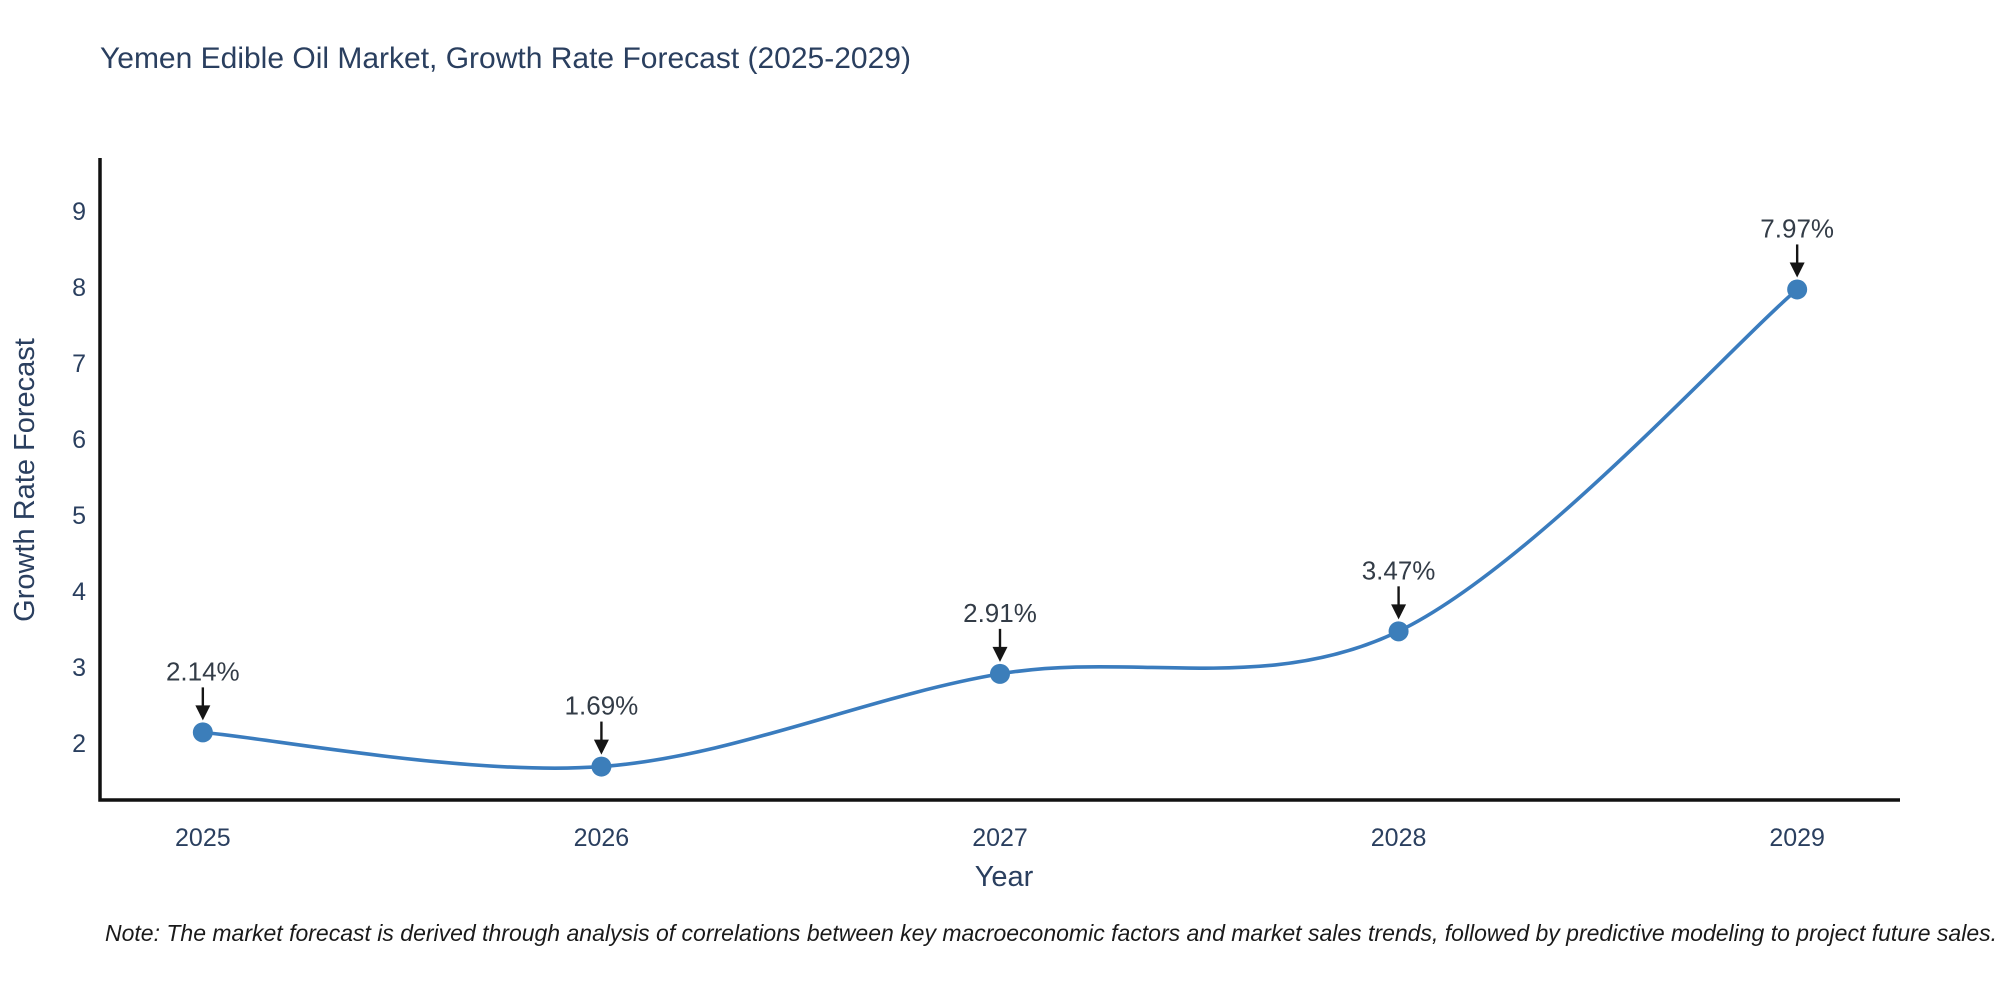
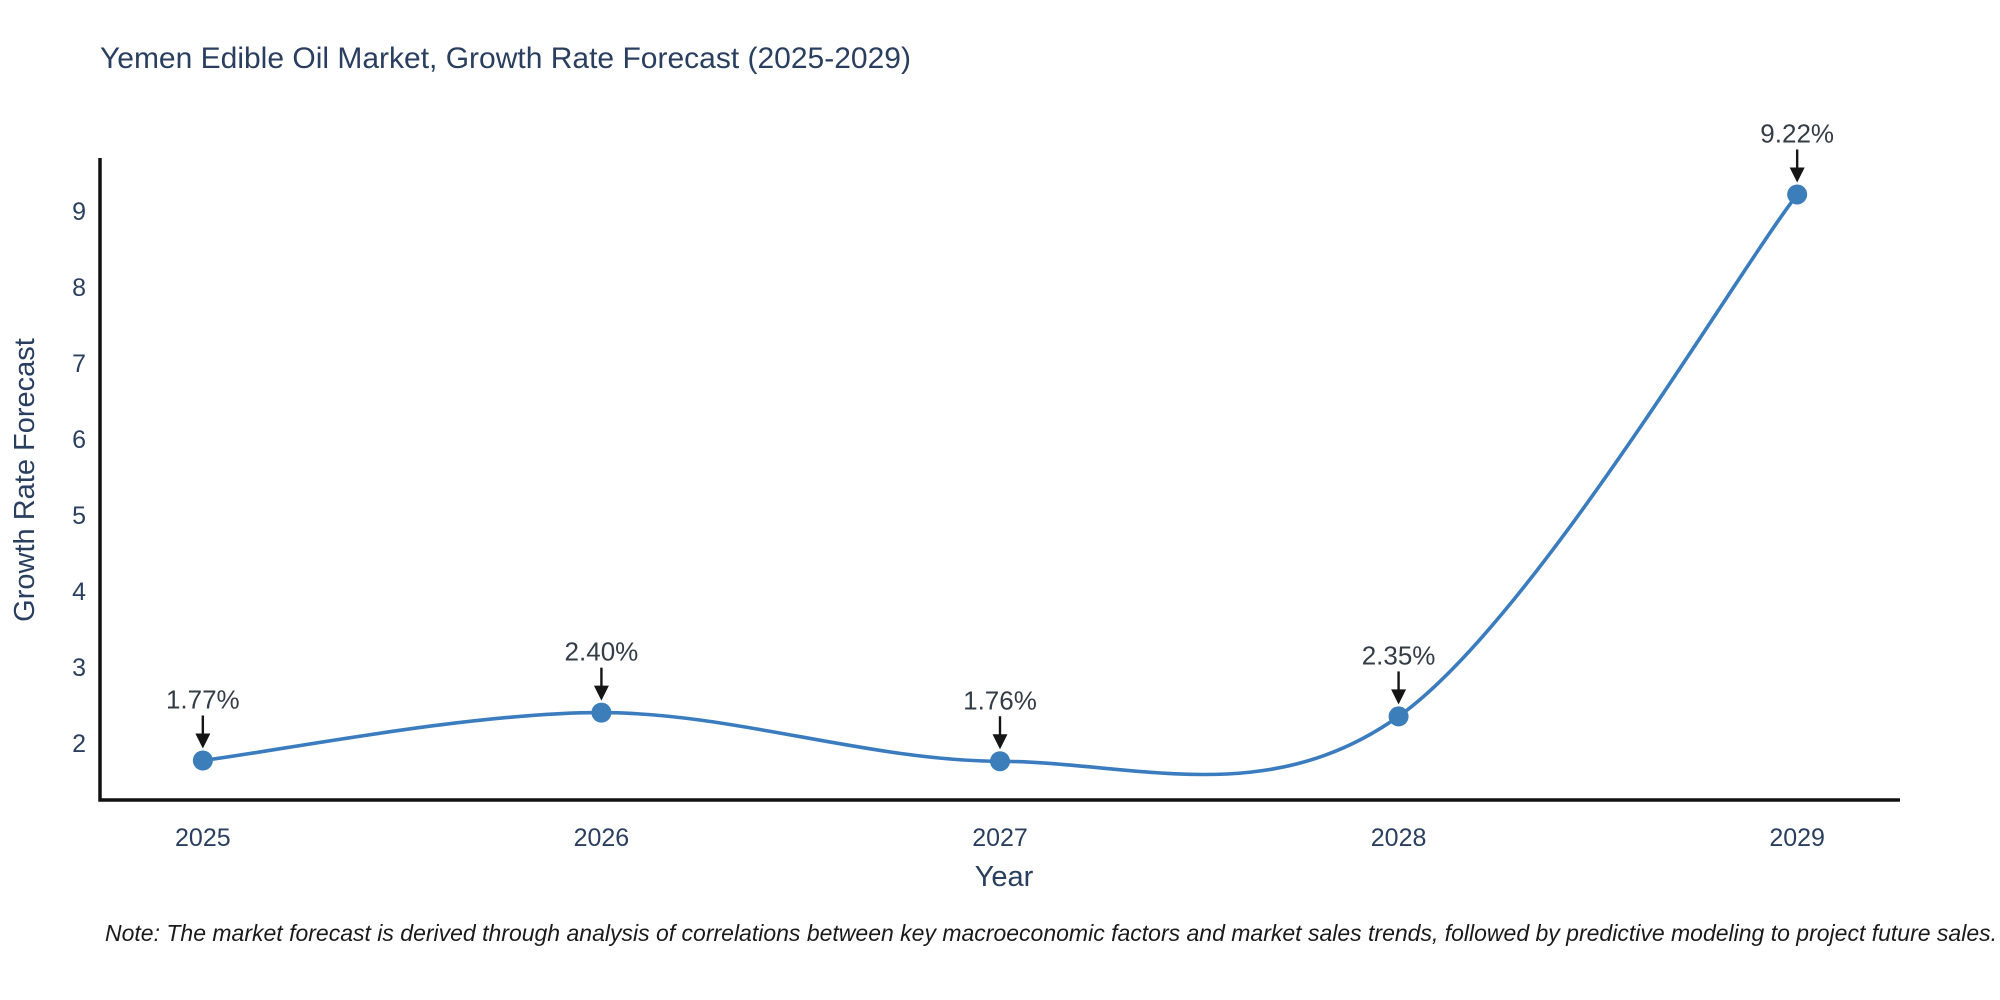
2025: 2.14% -> 1.77%
2026: 1.69% -> 2.40%
2027: 2.91% -> 1.76%
2028: 3.47% -> 2.35%
2029: 7.97% -> 9.22%
